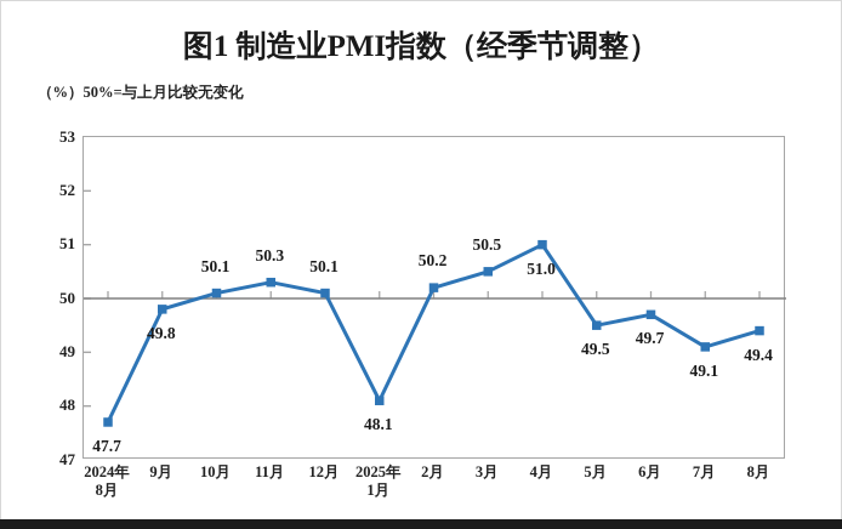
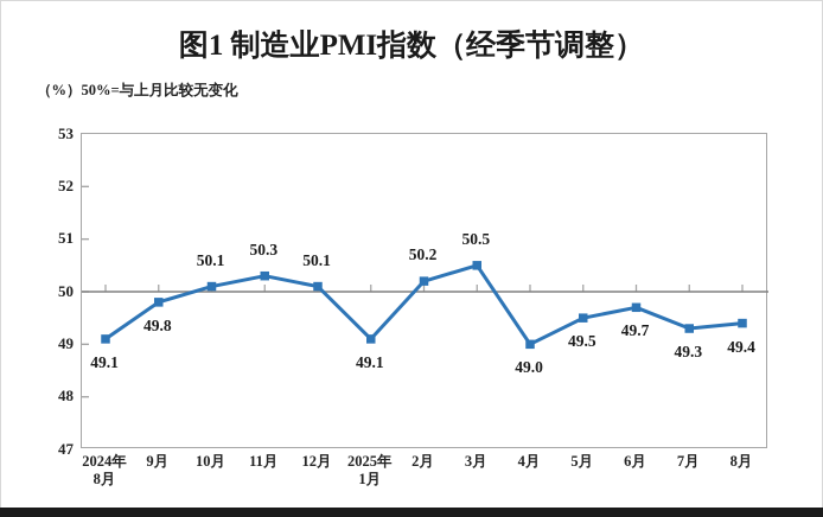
2024年 8月: 47.7 -> 49.1
2025年 1月: 48.1 -> 49.1
4月: 51.0 -> 49.0
7月: 49.1 -> 49.3
